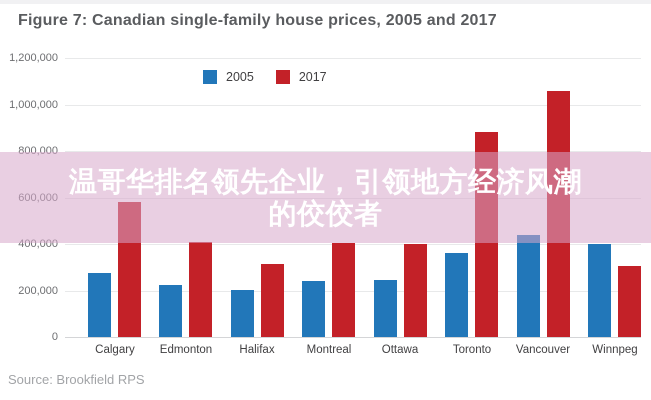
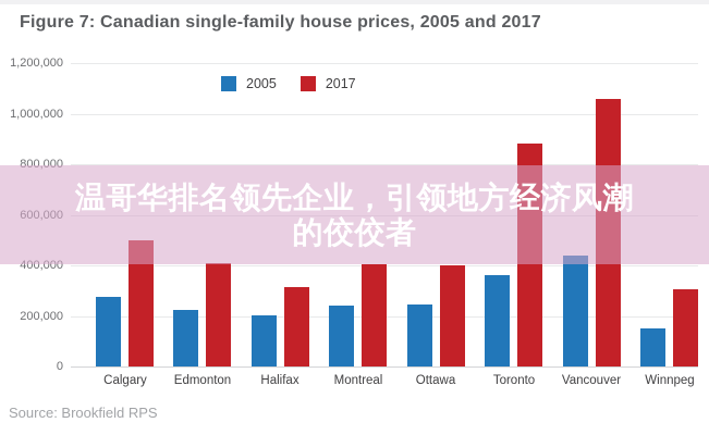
2017/Calgary: 580000 -> 500000
2005/Winnpeg: 400000 -> 150000
